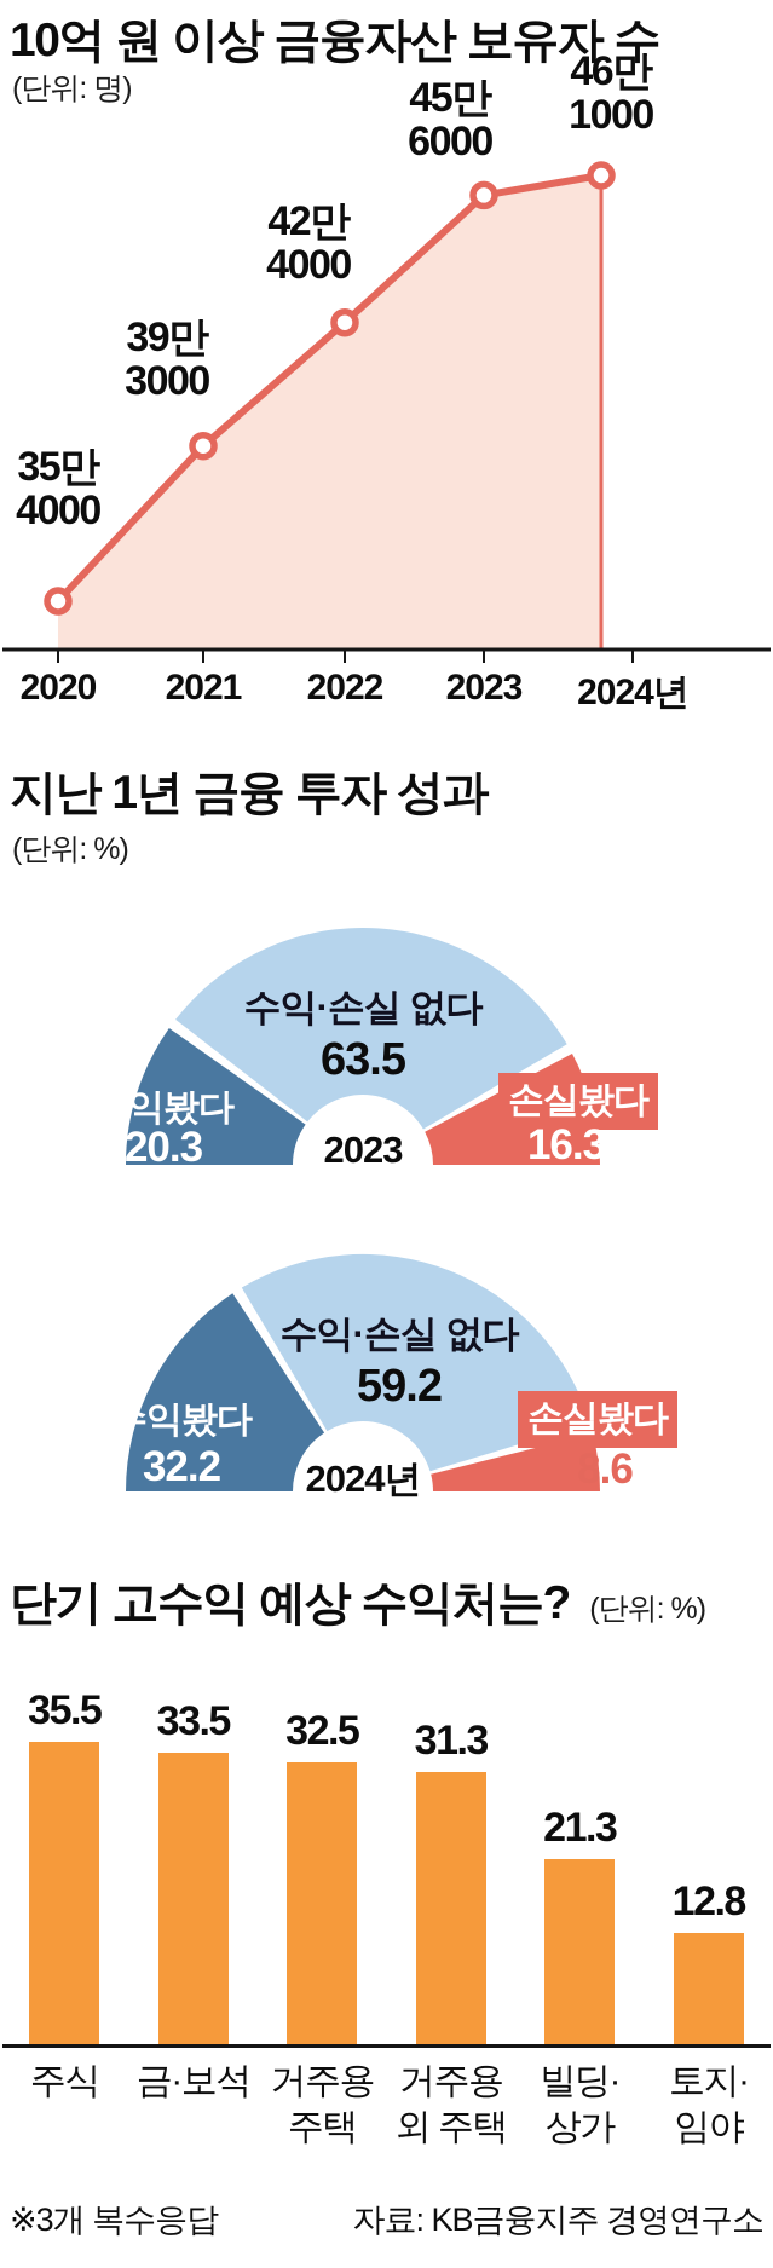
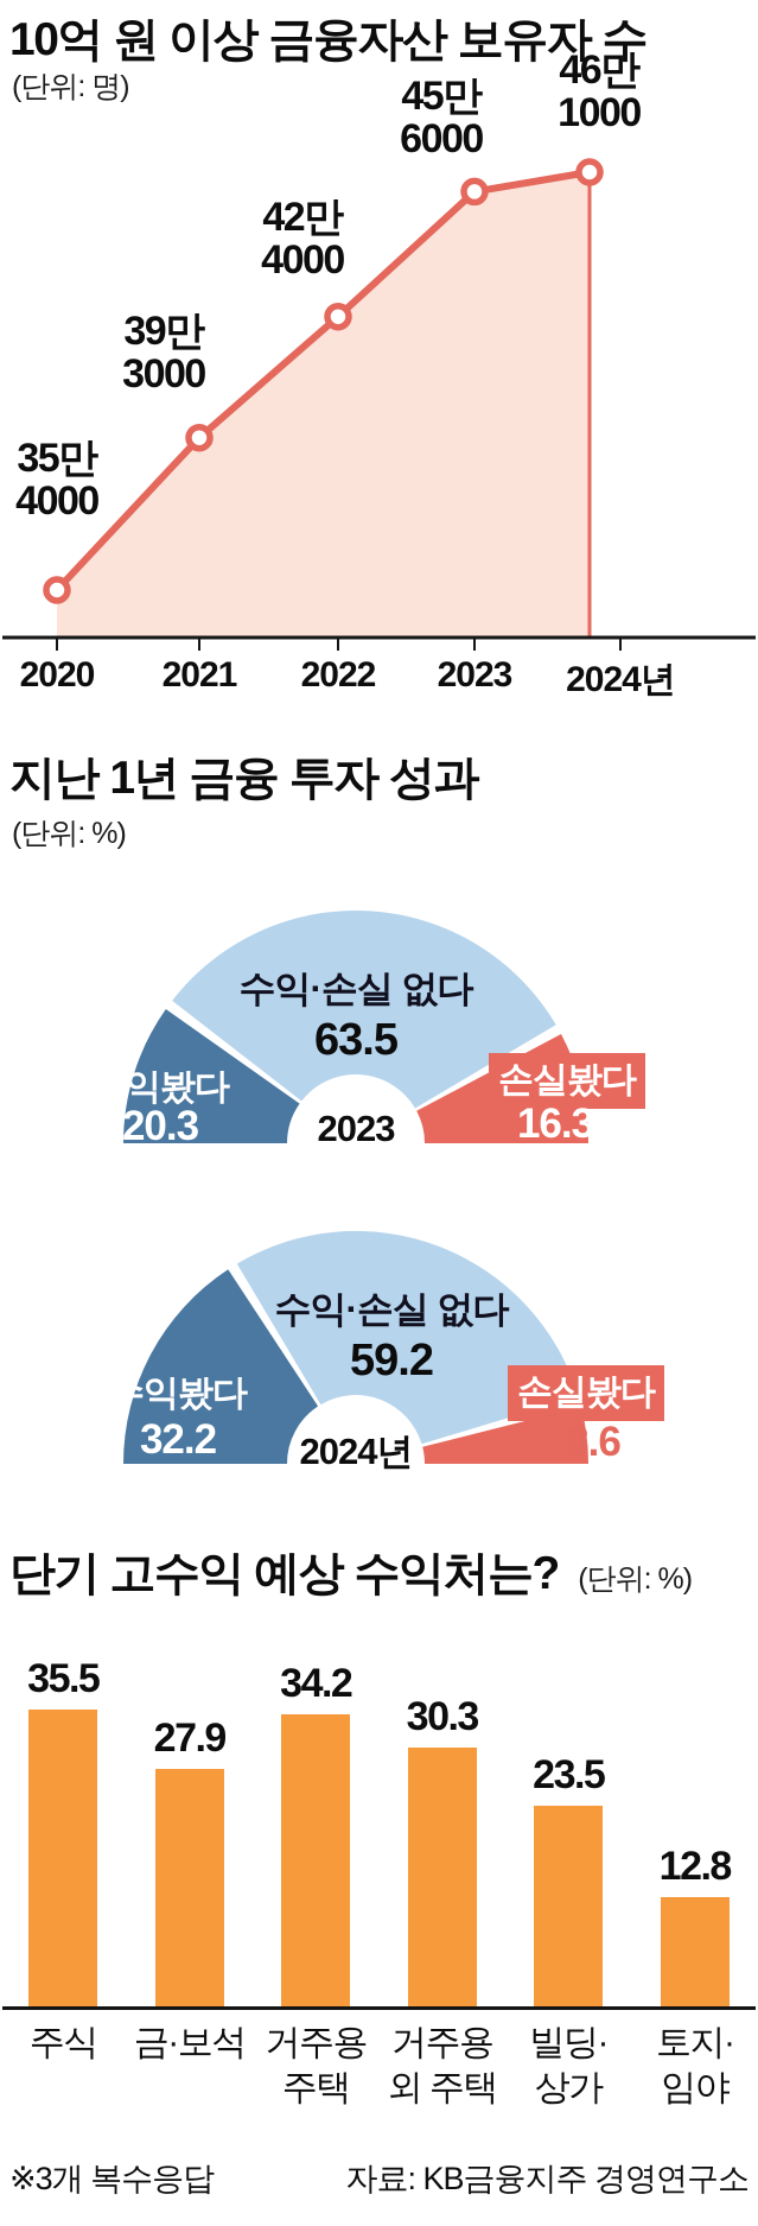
단기 고수익 예상 수익처는?/금·보석: 33.5 -> 27.9
단기 고수익 예상 수익처는?/거주용 주택: 32.5 -> 34.2
단기 고수익 예상 수익처는?/거주용 외 주택: 31.3 -> 30.3
단기 고수익 예상 수익처는?/빌딩· 상가: 21.3 -> 23.5
